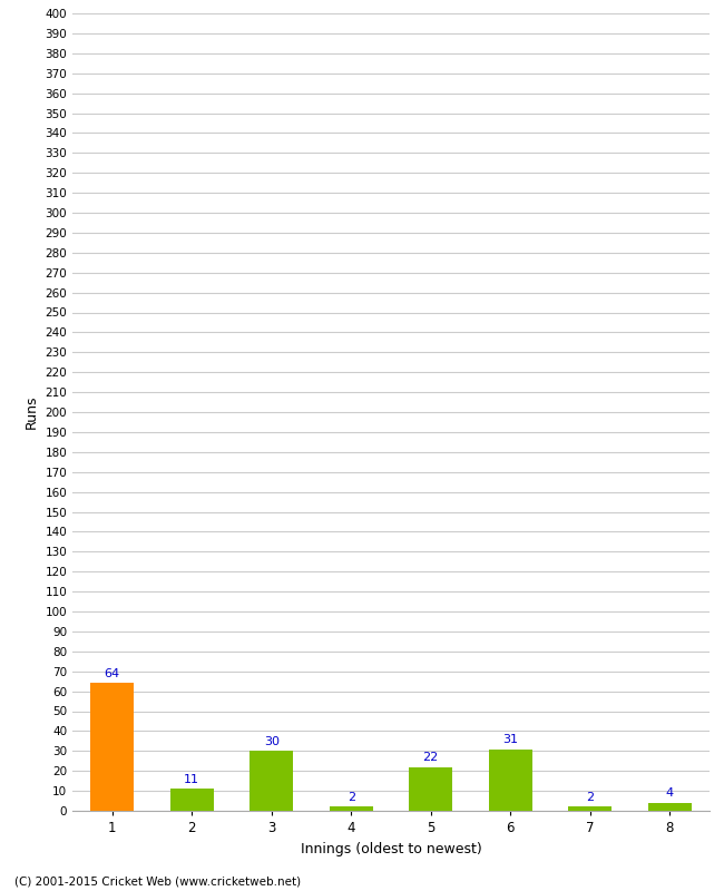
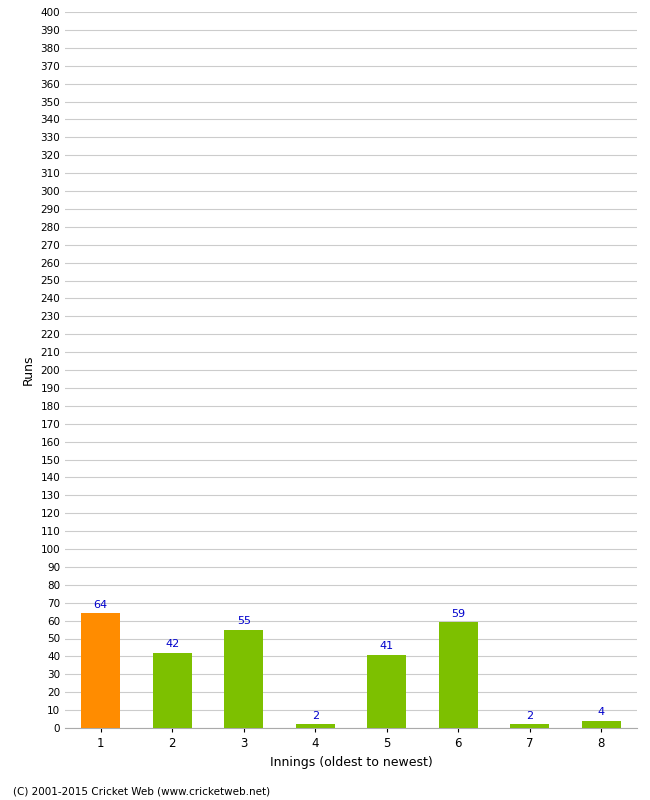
2: 11 -> 42
3: 30 -> 55
5: 22 -> 41
6: 31 -> 59
